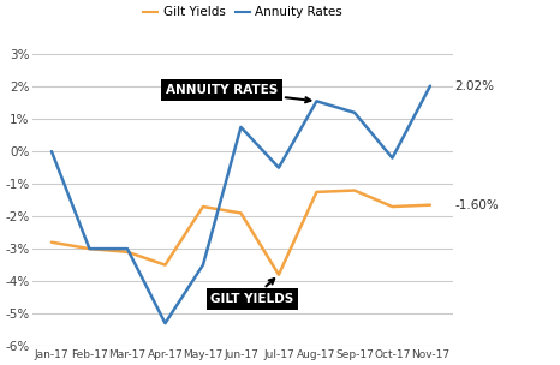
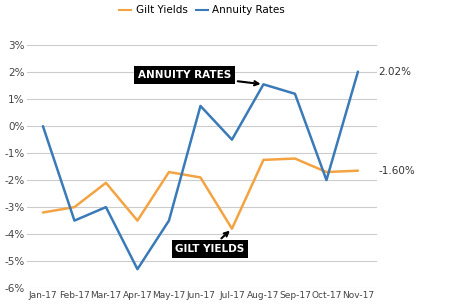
Gilt Yields/Jan-17: -2.80% -> -3.20%
Annuity Rates/Feb-17: -3.00% -> -3.50%
Gilt Yields/Mar-17: -3.10% -> -2.10%
Annuity Rates/Oct-17: -0.20% -> -2.00%
